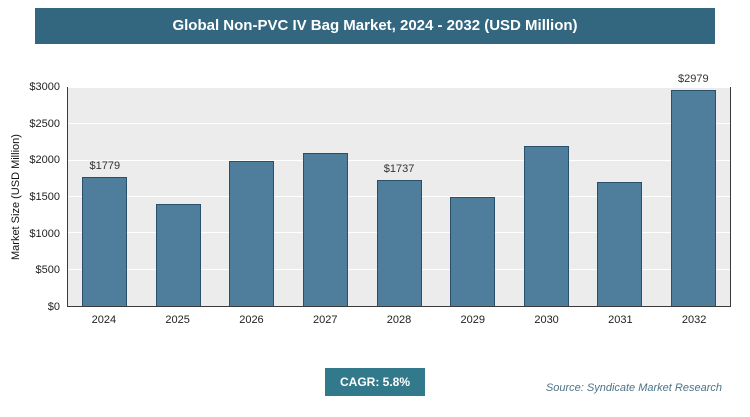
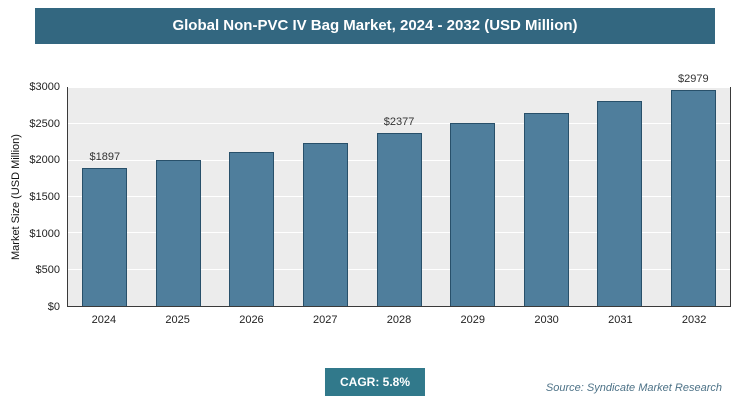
2024: $1779 -> $1897
2025: $1400 -> $2000
2026: $2000 -> $2100
2027: $2100 -> $2200
2028: $1737 -> $2377
2029: $1500 -> $2500
2030: $2200 -> $2700
2031: $1700 -> $2800
